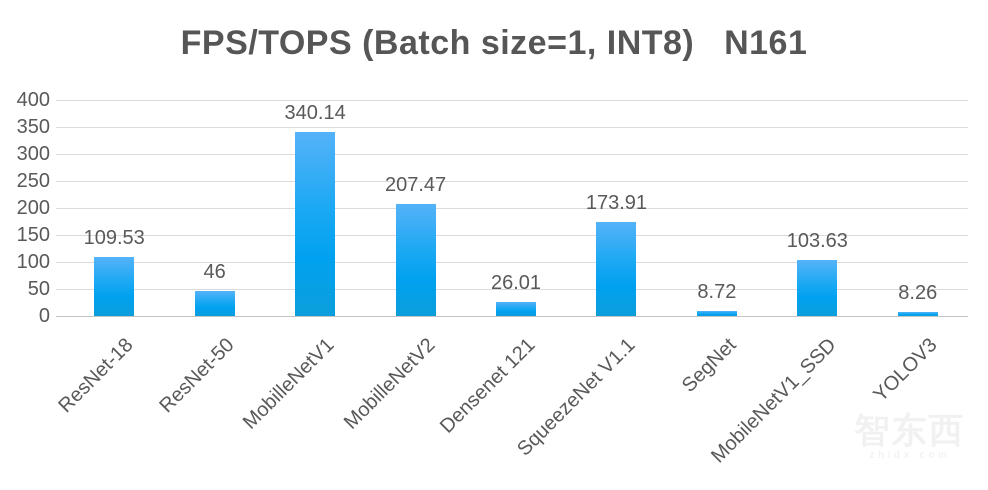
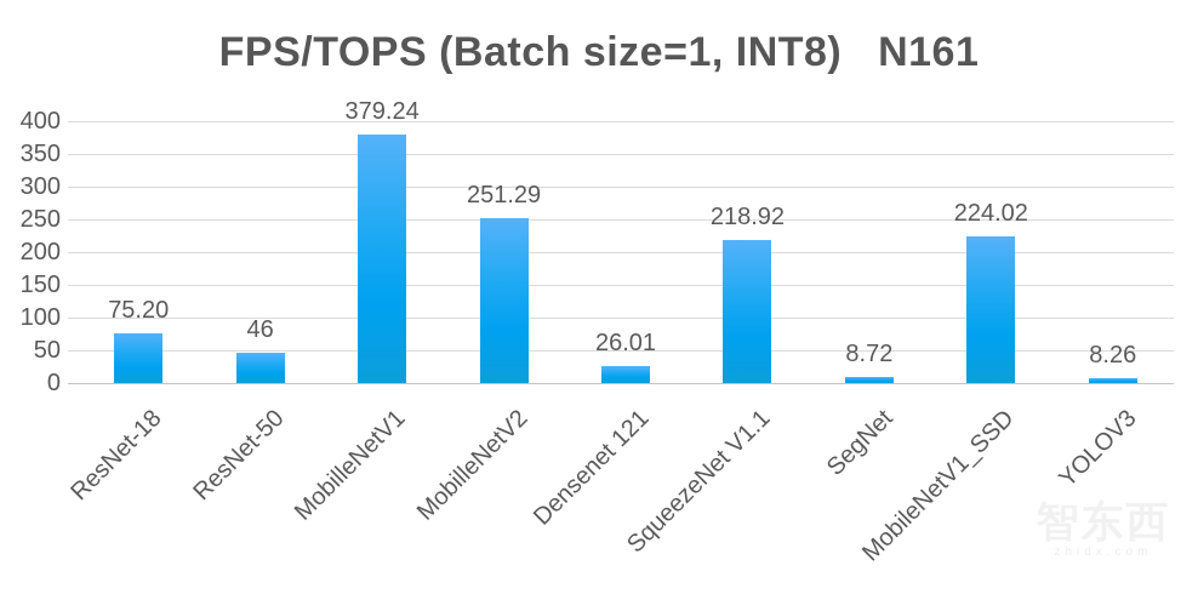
ResNet-18: 109.53 -> 75.20
MobilleNetV1: 340.14 -> 379.24
MobilleNetV2: 207.47 -> 251.29
SqueezeNet V1.1: 173.91 -> 218.92
MobileNetV1_SSD: 103.63 -> 224.02
